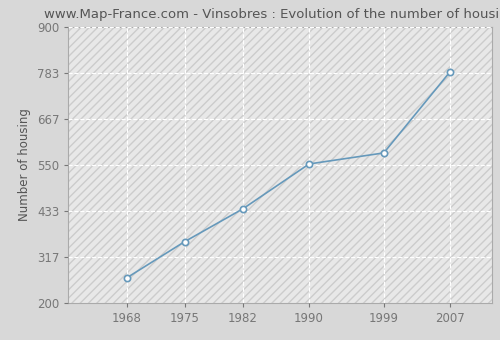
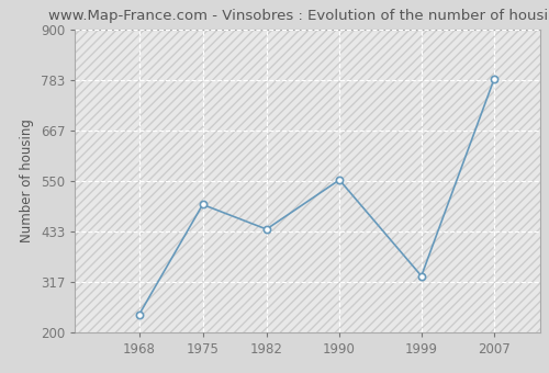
1968: 263 -> 240
1975: 355 -> 495
1999: 580 -> 330
